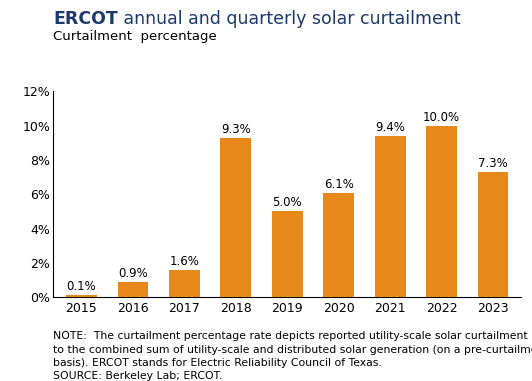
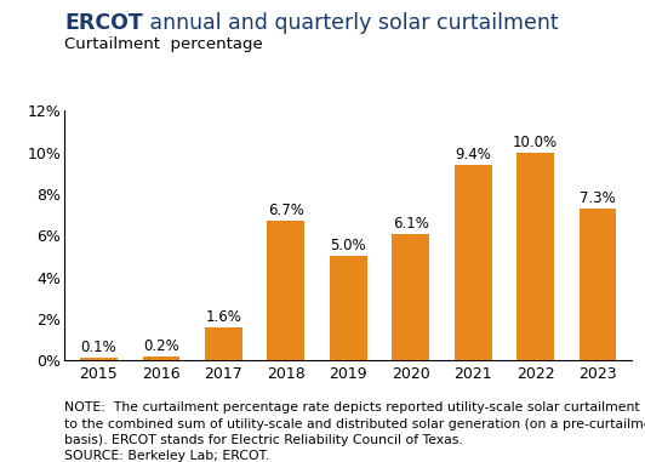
2016: 0.9% -> 0.2%
2018: 9.3% -> 6.7%
